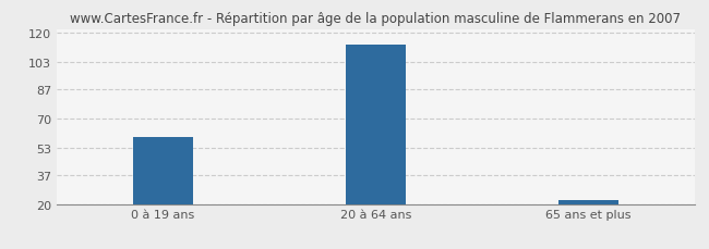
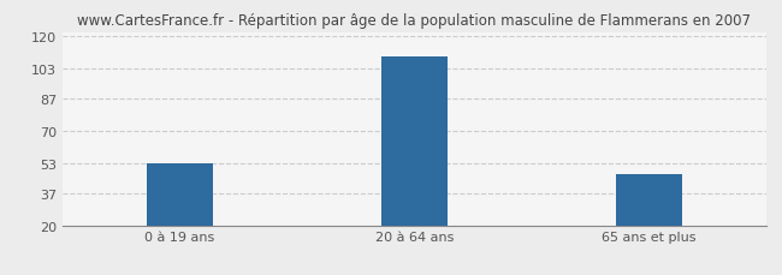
0 à 19 ans: 59 -> 53
20 à 64 ans: 113 -> 109
65 ans et plus: 22 -> 47
